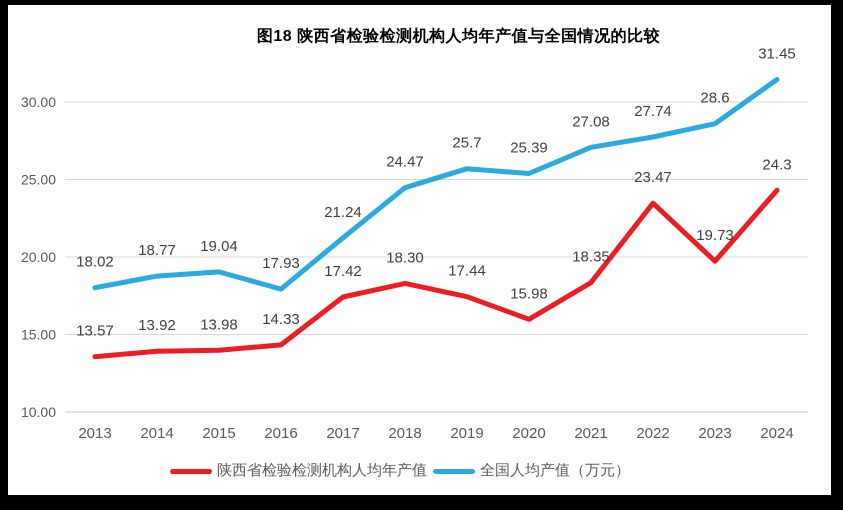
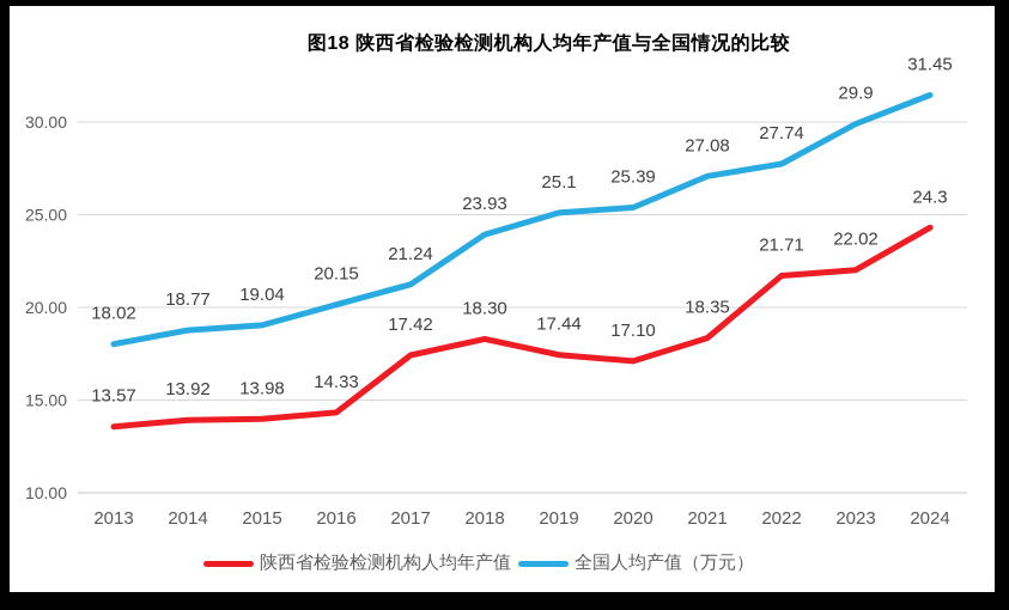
全国人均产值（万元）/2016: 17.93 -> 20.15
全国人均产值（万元）/2018: 24.47 -> 23.93
全国人均产值（万元）/2019: 25.7 -> 25.1
陕西省检验检测机构人均年产值/2020: 15.98 -> 17.10
陕西省检验检测机构人均年产值/2022: 23.47 -> 21.71
陕西省检验检测机构人均年产值/2023: 19.73 -> 22.02
全国人均产值（万元）/2023: 28.6 -> 29.9
